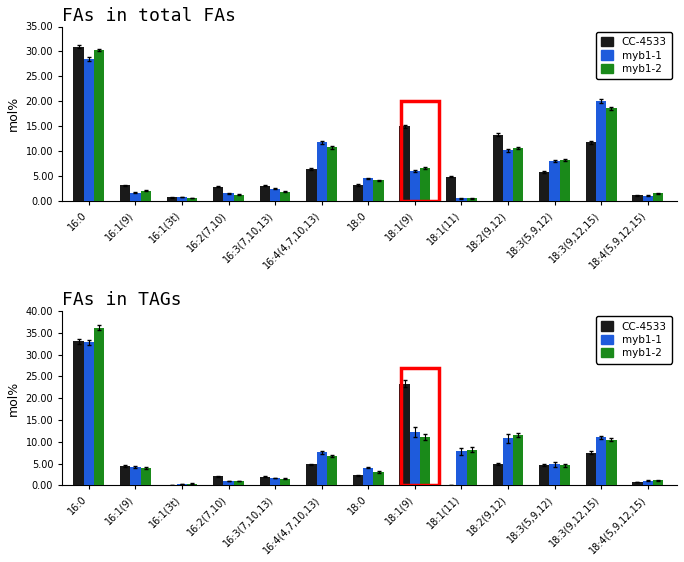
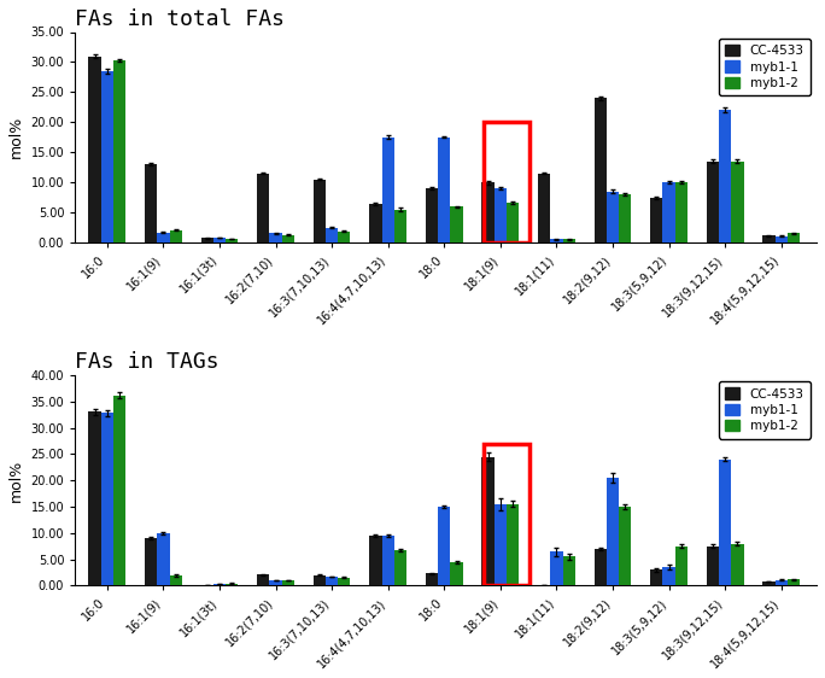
FAs in total FAs/CC-4533/16:1(9): 3.1 -> 13.0
FAs in total FAs/CC-4533/16:2(7,10): 2.8 -> 11.5
FAs in total FAs/CC-4533/16:3(7,10,13): 3.0 -> 10.5
FAs in total FAs/myb1-1/16:4(4,7,10,13): 11.8 -> 17.5
FAs in total FAs/myb1-2/16:4(4,7,10,13): 10.8 -> 5.5
FAs in total FAs/CC-4533/18:0: 3.2 -> 9.0
FAs in total FAs/myb1-1/18:0: 4.5 -> 17.5
FAs in total FAs/myb1-2/18:0: 4.1 -> 6.0
FAs in total FAs/CC-4533/18:1(9): 15.0 -> 10.0
FAs in total FAs/myb1-1/18:1(9): 6.0 -> 9.0
FAs in total FAs/CC-4533/18:1(11): 4.9 -> 11.5
FAs in total FAs/CC-4533/18:2(9,12): 13.3 -> 24.0
FAs in total FAs/myb1-1/18:2(9,12): 10.2 -> 8.5
FAs in total FAs/myb1-2/18:2(9,12): 10.7 -> 8.0
FAs in total FAs/CC-4533/18:3(5,9,12): 5.9 -> 7.5
FAs in total FAs/myb1-1/18:3(5,9,12): 8.1 -> 10.0
FAs in total FAs/myb1-2/18:3(5,9,12): 8.2 -> 10.0
FAs in total FAs/CC-4533/18:3(9,12,15): 11.8 -> 13.5
FAs in total FAs/myb1-1/18:3(9,12,15): 20.1 -> 22.0
FAs in total FAs/myb1-2/18:3(9,12,15): 18.6 -> 13.5
FAs in TAGs/CC-4533/16:1(9): 4.5 -> 9.0
FAs in TAGs/myb1-1/16:1(9): 4.2 -> 10.0
FAs in TAGs/myb1-2/16:1(9): 4.0 -> 2.0
FAs in TAGs/CC-4533/16:4(4,7,10,13): 4.8 -> 9.5
FAs in TAGs/myb1-1/16:4(4,7,10,13): 7.6 -> 9.5
FAs in TAGs/myb1-1/18:0: 4.1 -> 15.0
FAs in TAGs/myb1-2/18:0: 3.1 -> 4.5
FAs in TAGs/CC-4533/18:1(9): 23.3 -> 24.5
FAs in TAGs/myb1-1/18:1(9): 12.2 -> 15.5
FAs in TAGs/myb1-2/18:1(9): 11.1 -> 15.5
FAs in TAGs/myb1-1/18:1(11): 7.8 -> 6.5
FAs in TAGs/myb1-2/18:1(11): 8.2 -> 5.5
FAs in TAGs/CC-4533/18:2(9,12): 4.9 -> 7.0
FAs in TAGs/myb1-1/18:2(9,12): 10.8 -> 20.5
FAs in TAGs/myb1-2/18:2(9,12): 11.5 -> 15.0
FAs in TAGs/CC-4533/18:3(5,9,12): 4.7 -> 3.0
FAs in TAGs/myb1-1/18:3(5,9,12): 4.8 -> 3.5
FAs in TAGs/myb1-2/18:3(5,9,12): 4.6 -> 7.5
FAs in TAGs/myb1-1/18:3(9,12,15): 11.0 -> 24.0
FAs in TAGs/myb1-2/18:3(9,12,15): 10.5 -> 8.0
